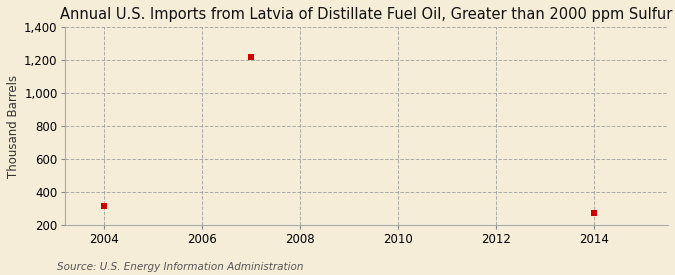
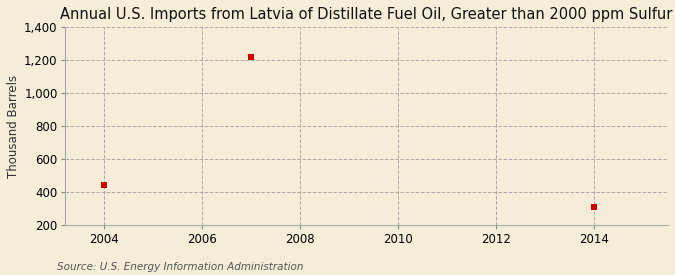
2004: 310 -> 440
2014: 270 -> 310
